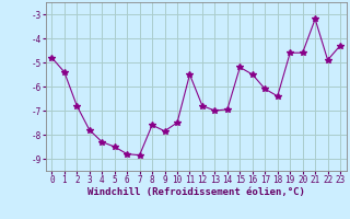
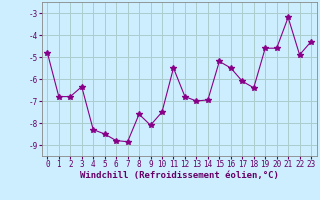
1: -5.40 -> -6.80
3: -7.80 -> -6.35
9: -7.85 -> -8.10
